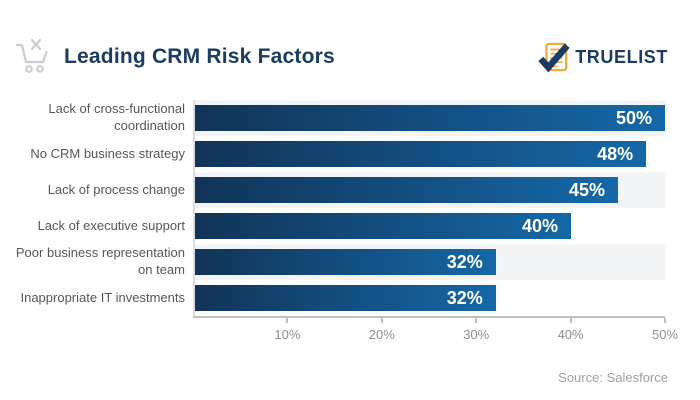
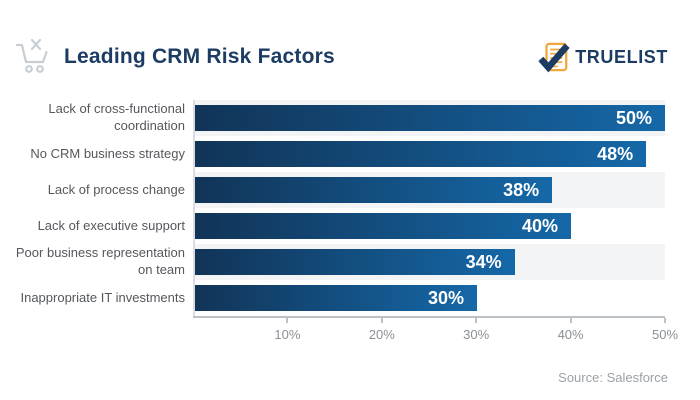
Lack of process change: 45% -> 38%
Poor business representation on team: 32% -> 34%
Inappropriate IT investments: 32% -> 30%
